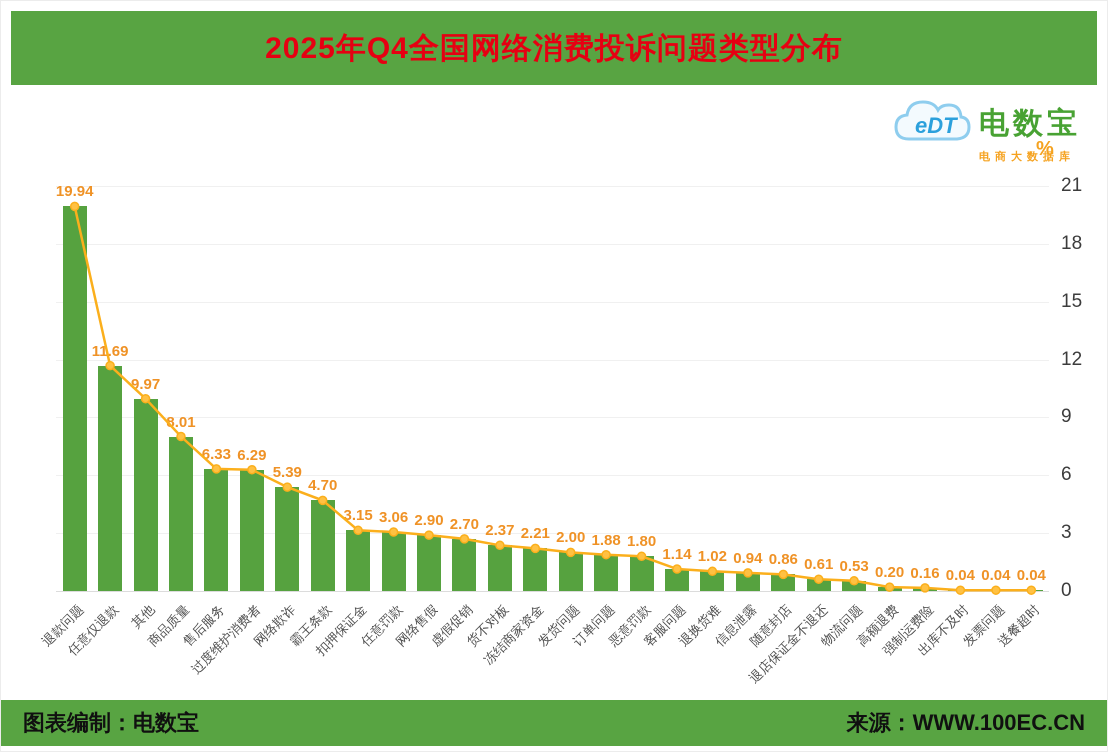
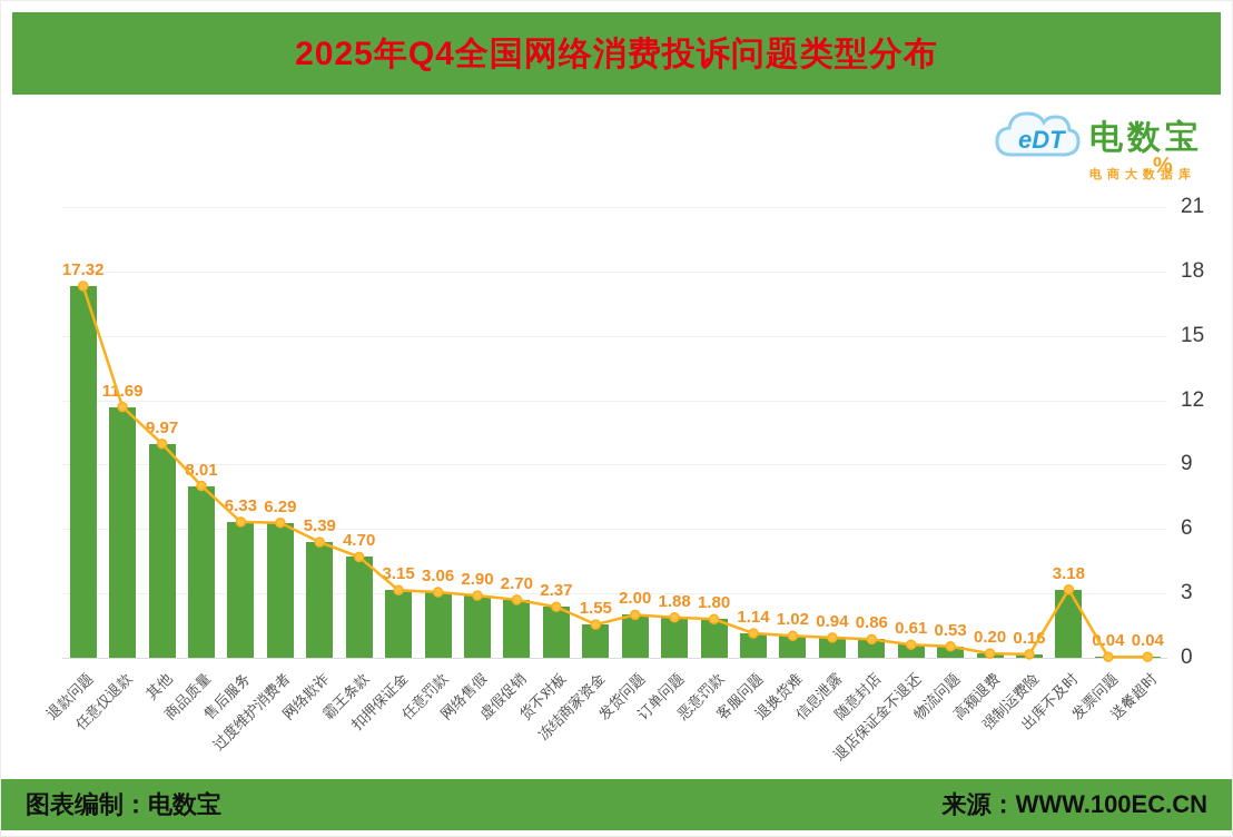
退款问题: 19.94 -> 17.32
冻结商家资金: 2.21 -> 1.55
出库不及时: 0.04 -> 3.18
